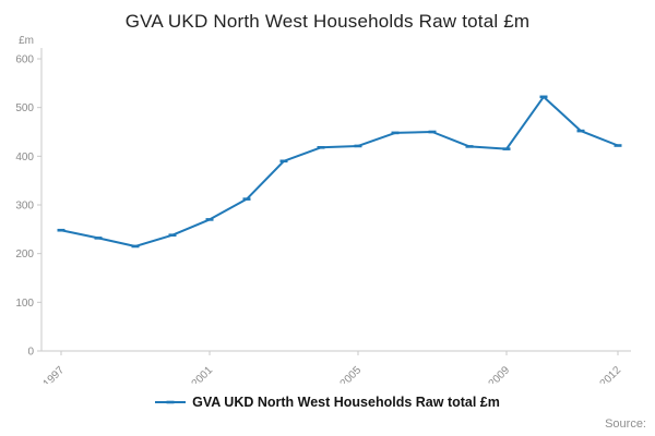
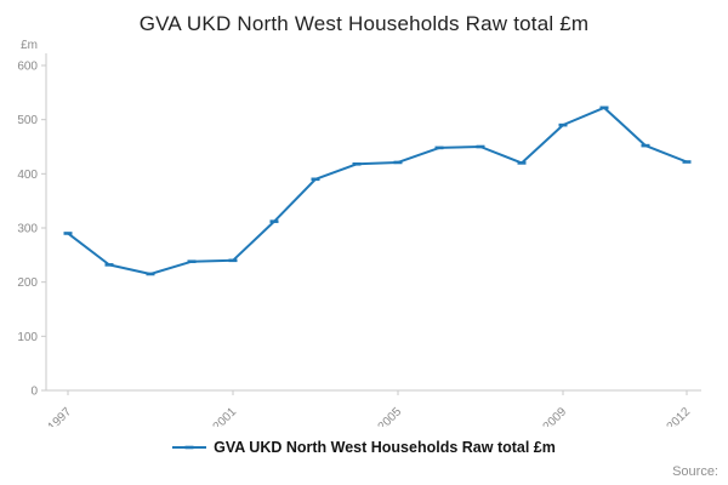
1997: 250 -> 290
2001: 270 -> 240
2009: 420 -> 490
